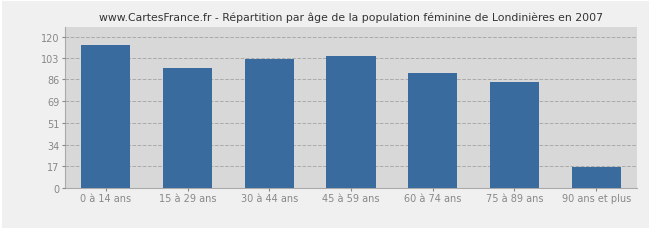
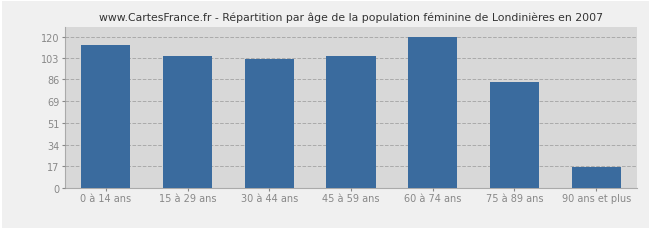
15 à 29 ans: 95 -> 105
60 à 74 ans: 91 -> 120
